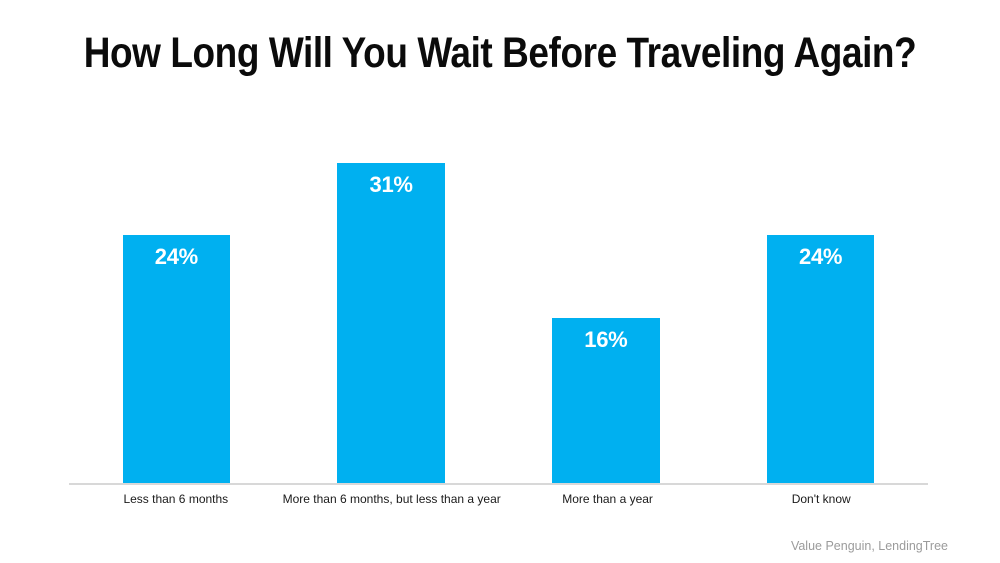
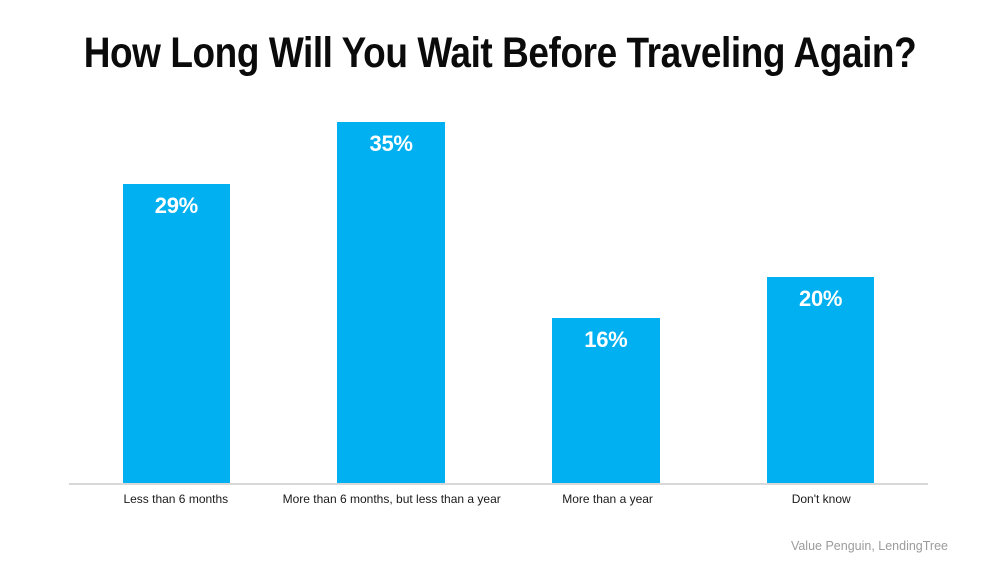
Less than 6 months: 24% -> 29%
More than 6 months, but less than a year: 31% -> 35%
Don't know: 24% -> 20%
